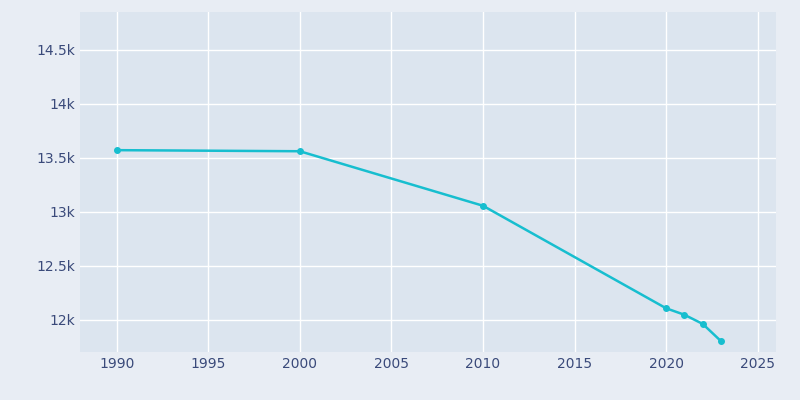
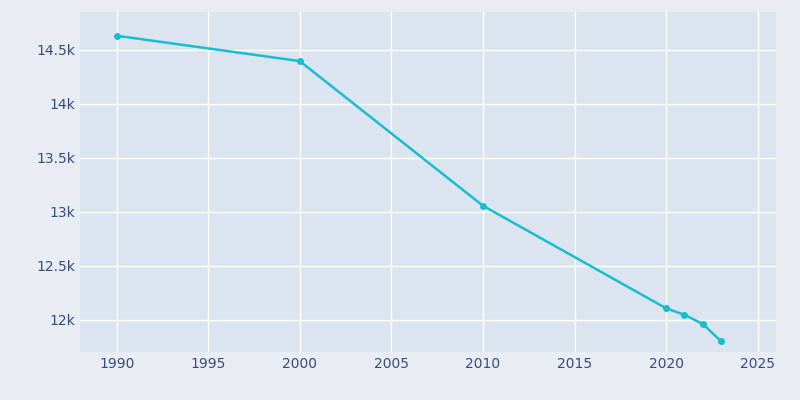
1990: 13.57k -> 14.63k
2000: 13.56k -> 14.40k
